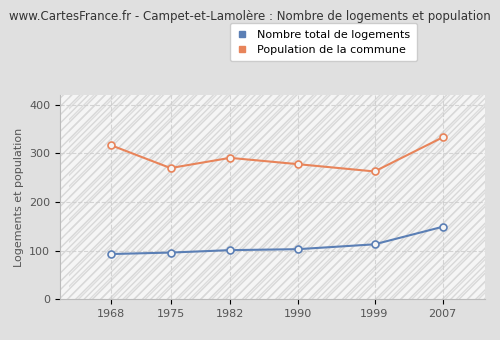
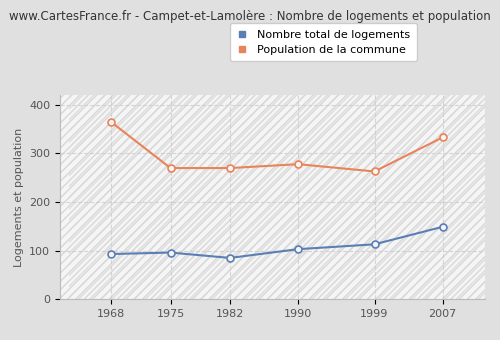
Population de la commune/1968: 317 -> 365
Nombre total de logements/1982: 101 -> 85
Population de la commune/1982: 291 -> 270
